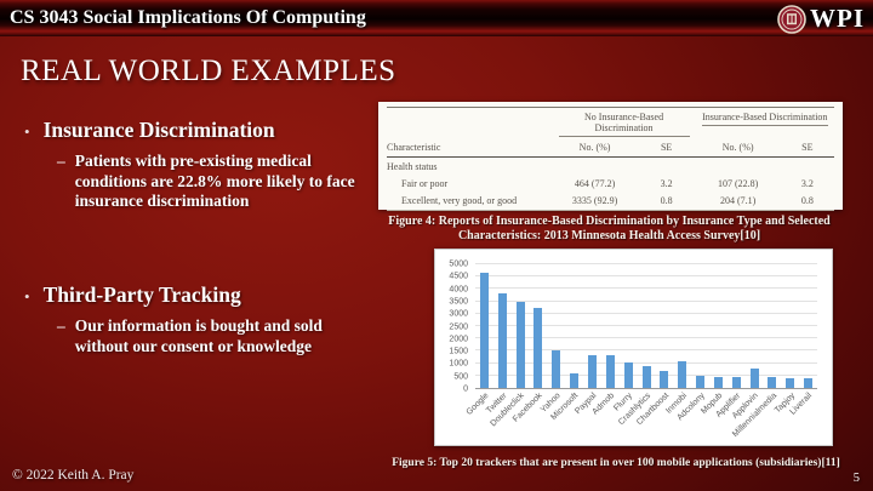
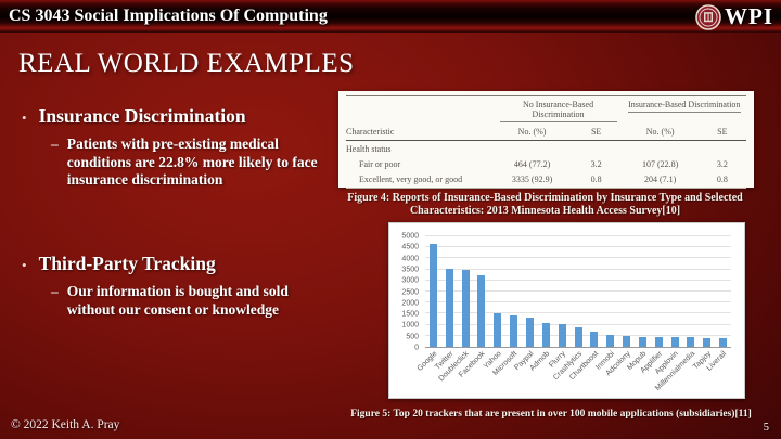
Twitter: 3800 -> 3600
Microsoft: 600 -> 1400
Admob: 1300 -> 1100
Inmobi: 1100 -> 600
Applovin: 800 -> 400
